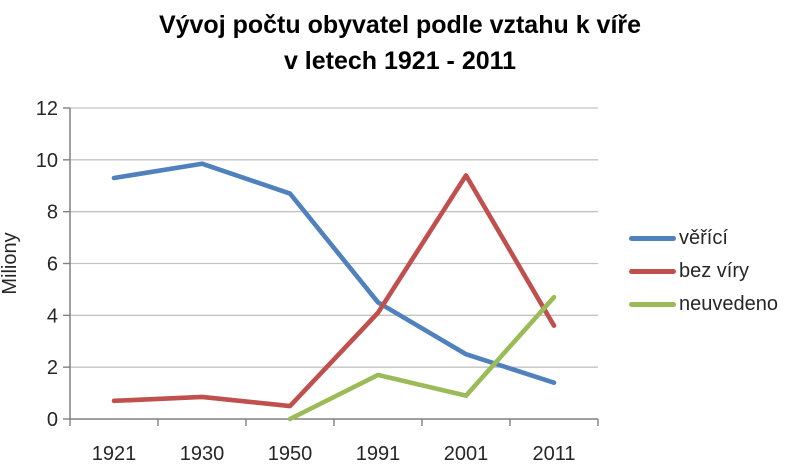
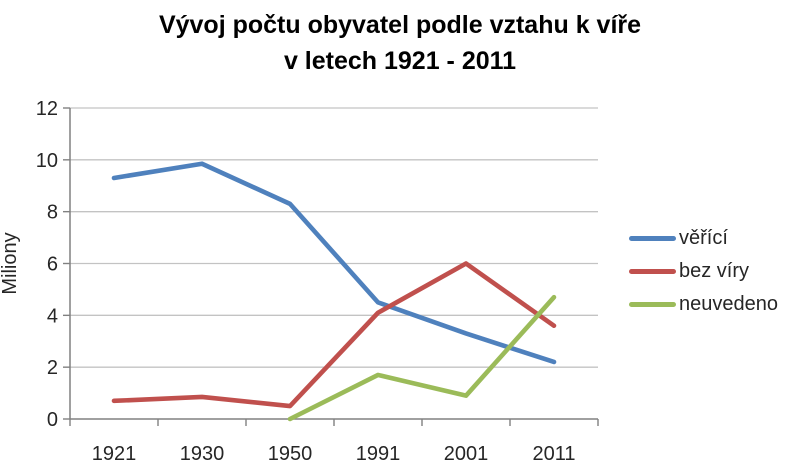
věřící/1950: 8.7 -> 8.3
věřící/2001: 2.5 -> 3.3
bez víry/2001: 9.4 -> 6.0
věřící/2011: 1.4 -> 2.2
